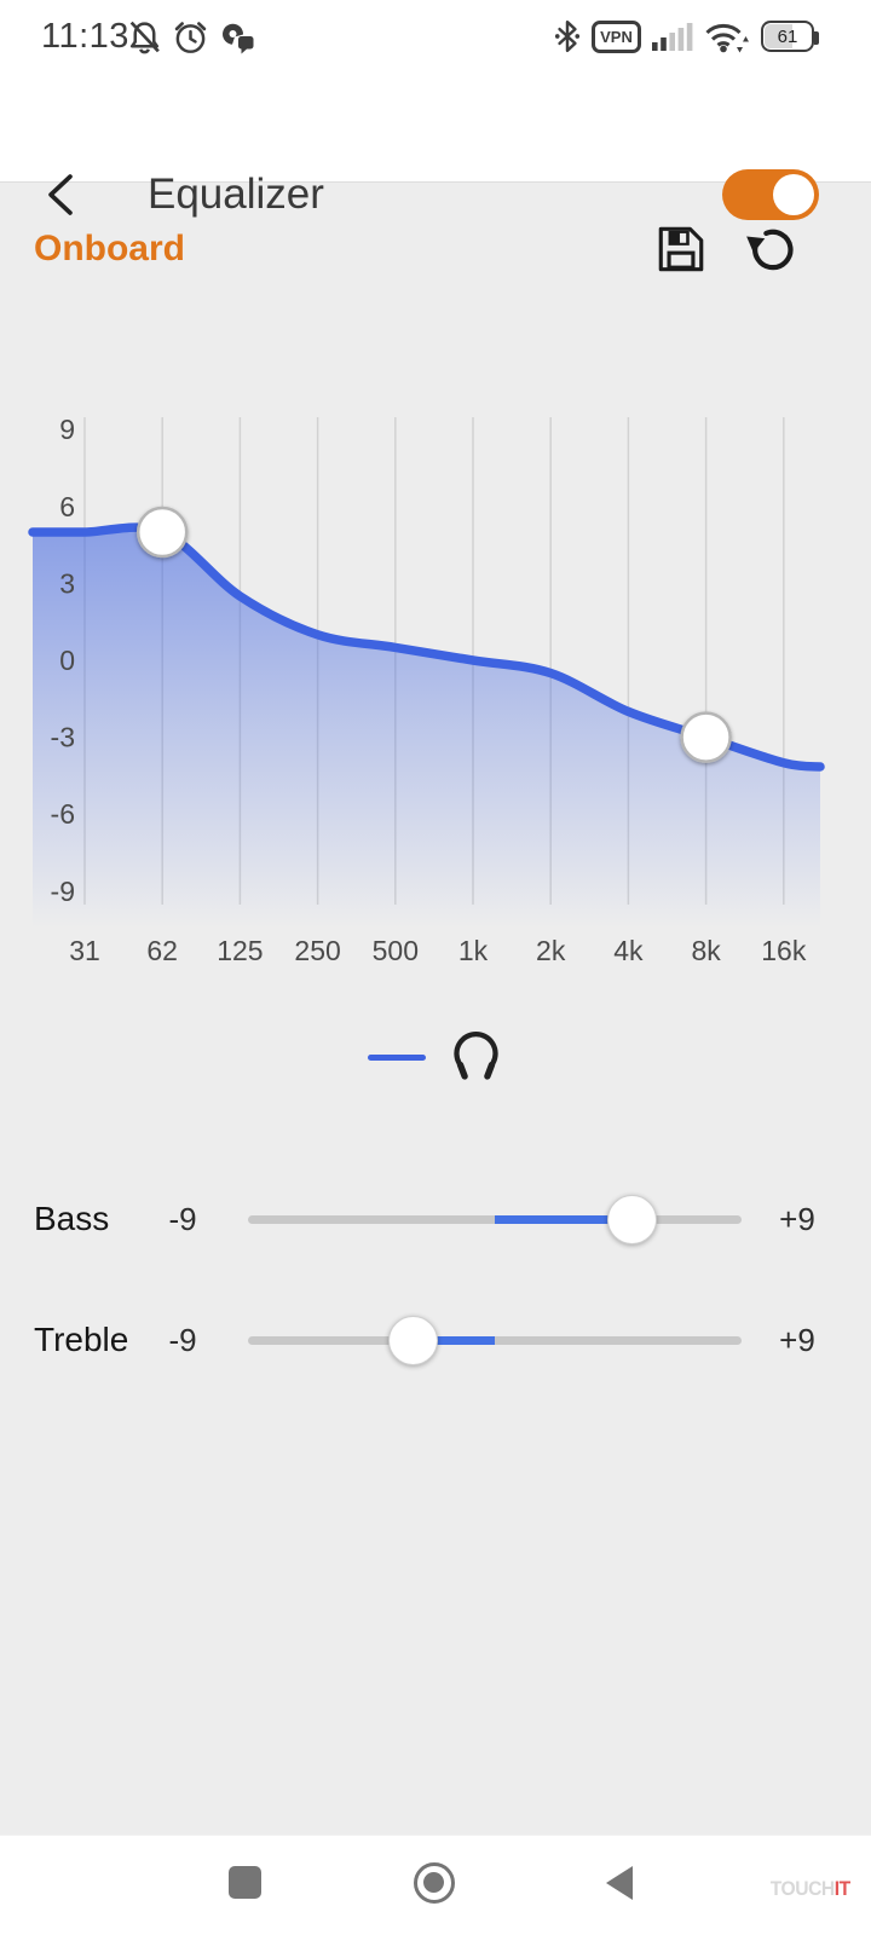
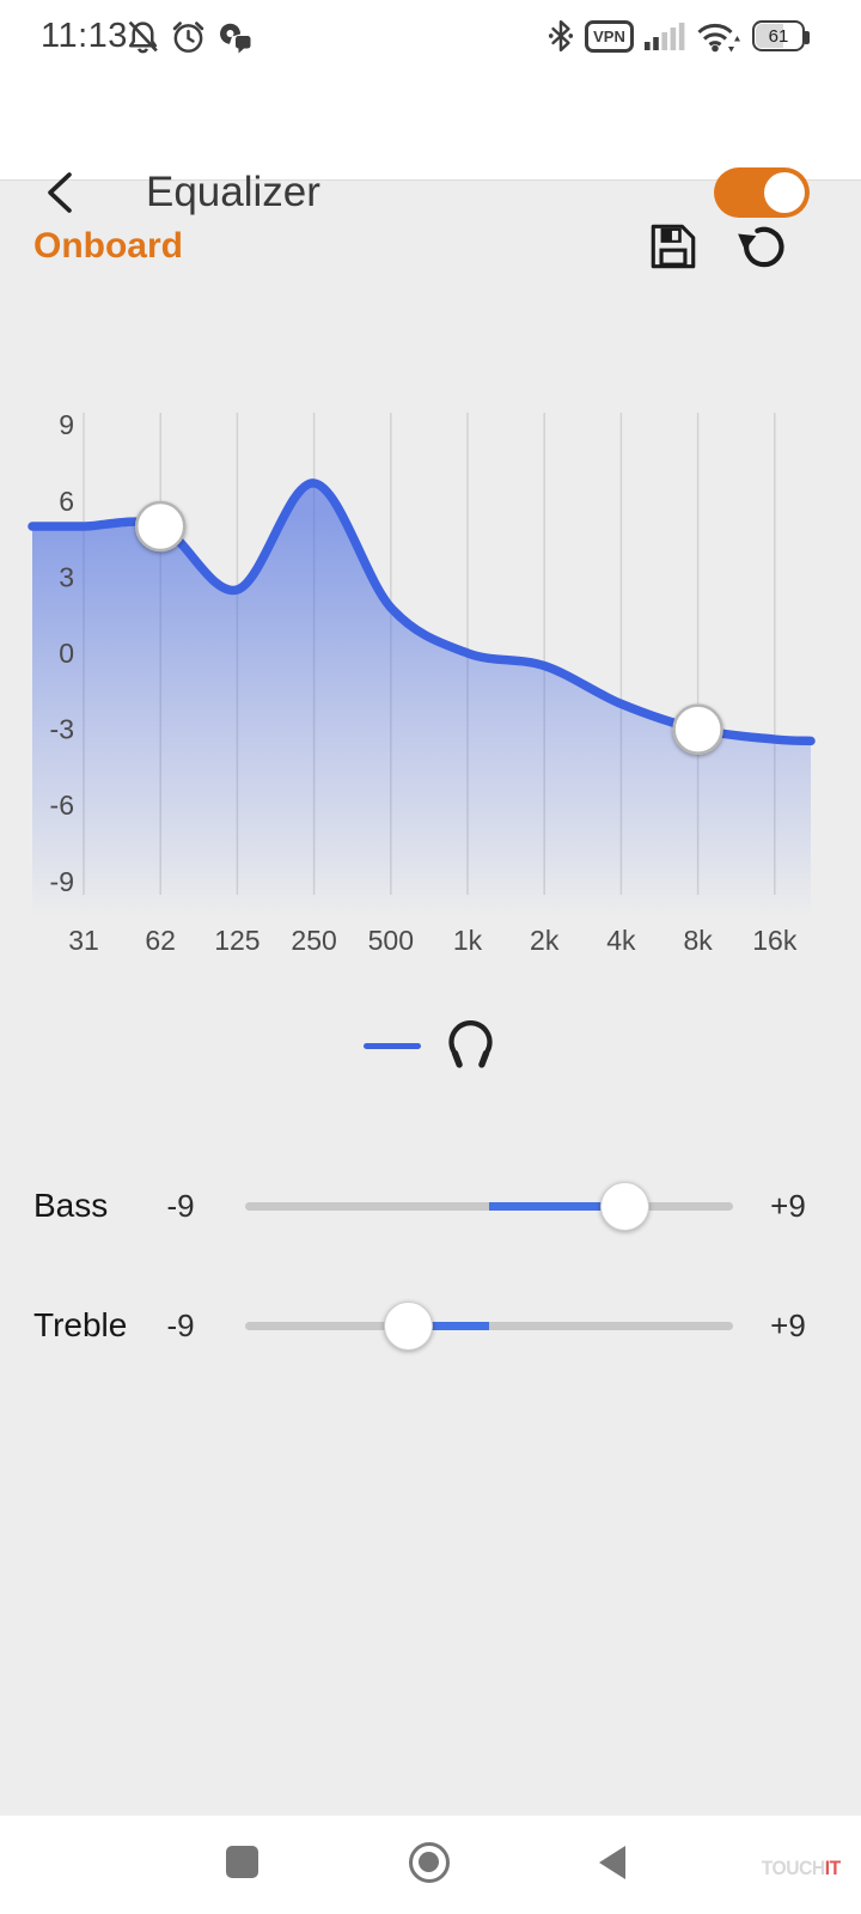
250: 1.0 -> 6.7
500: 0.5 -> 1.8
16k: -4.0 -> -3.4
